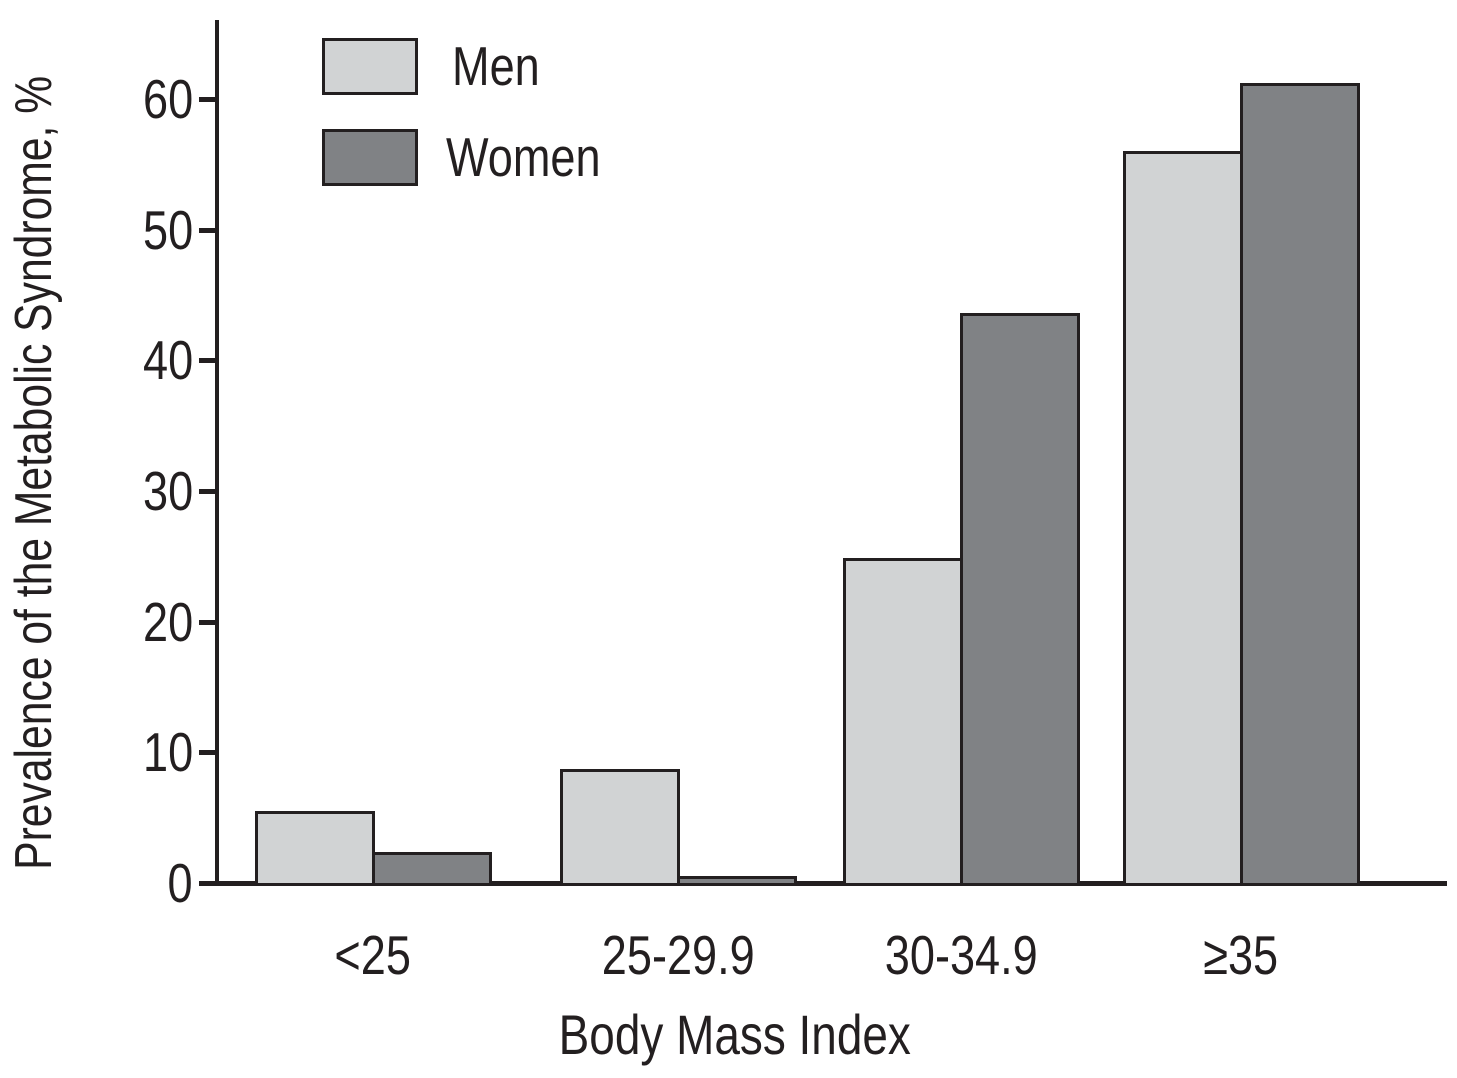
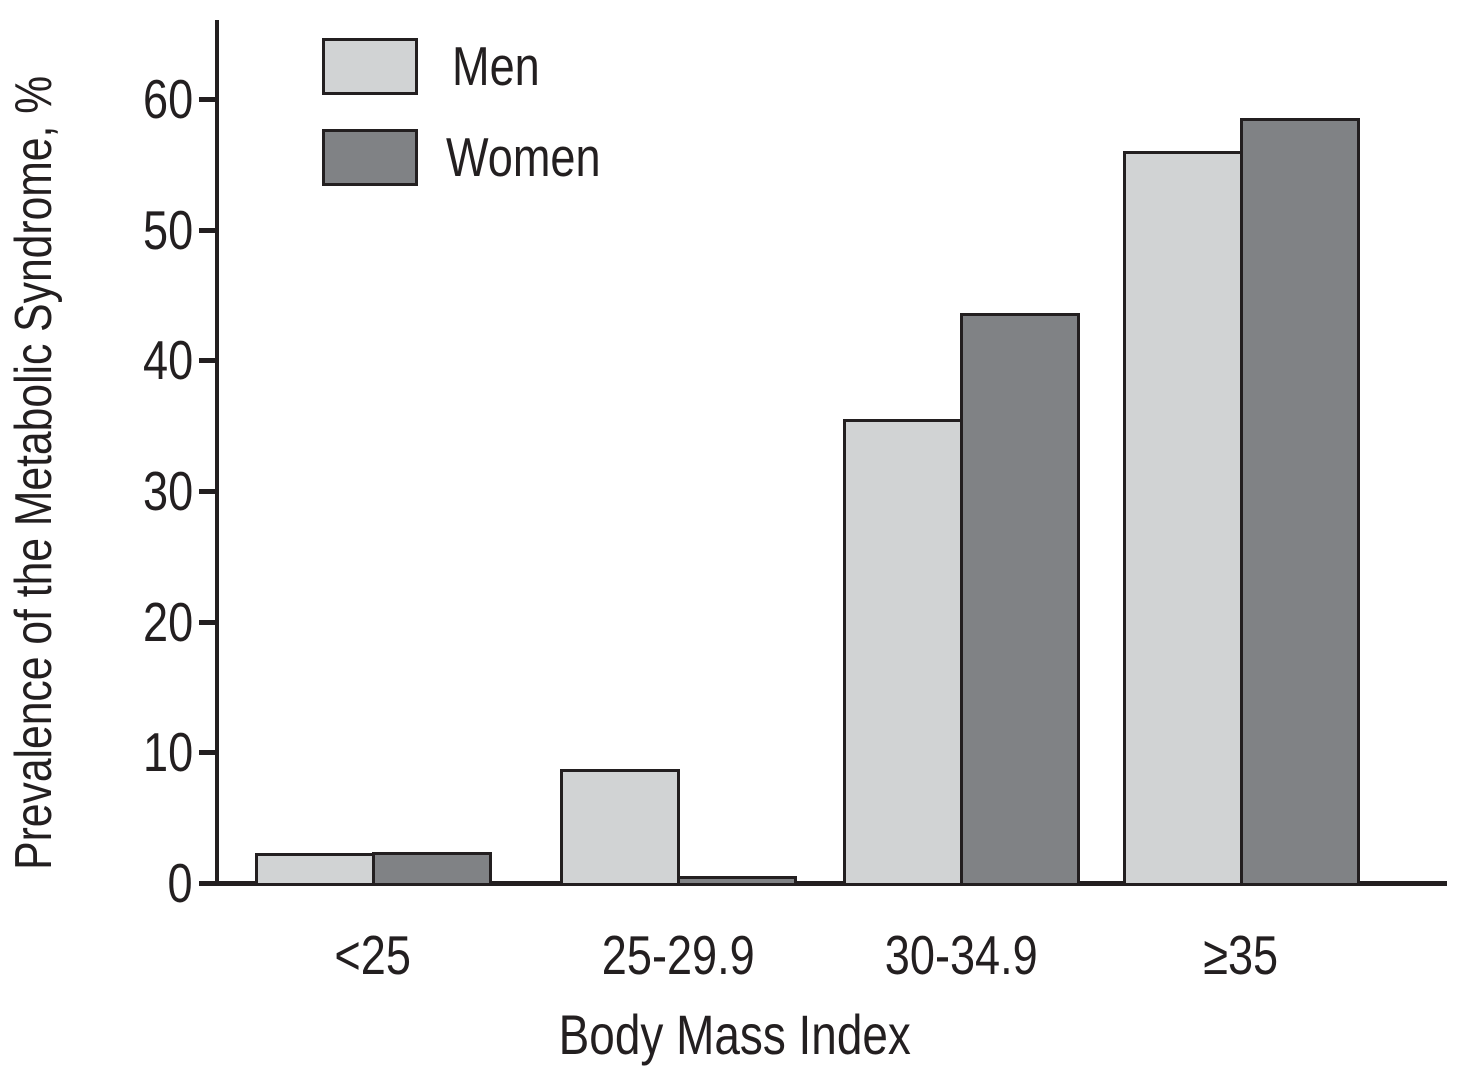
Men/<25: 5.5 -> 2.3
Men/30-34.9: 24.9 -> 35.5
Women/≥35: 61.2 -> 58.5
